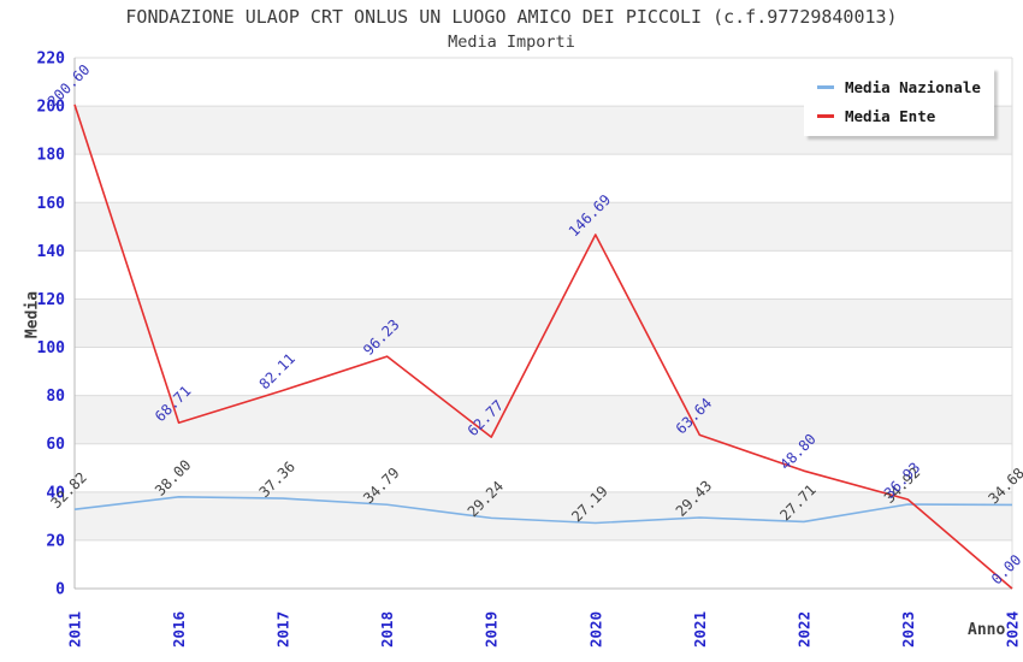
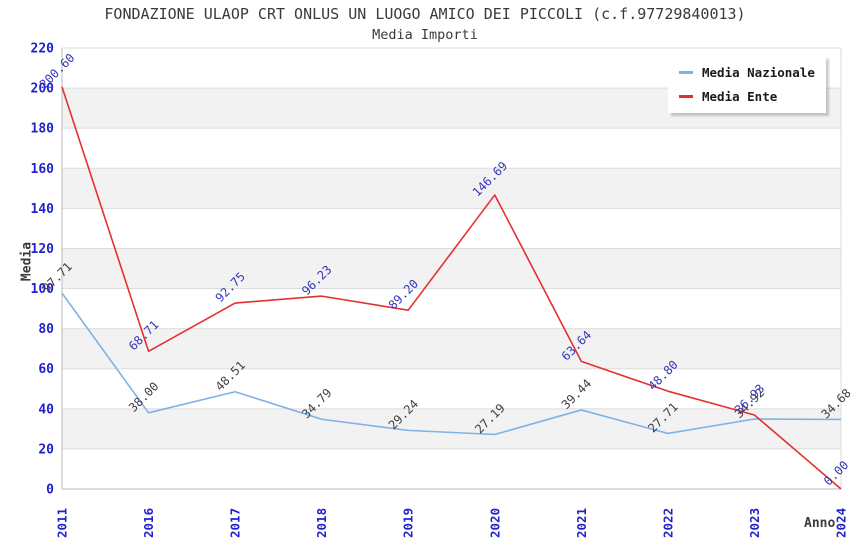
Media Nazionale/2011: 32.82 -> 97.71
Media Nazionale/2017: 37.36 -> 48.51
Media Ente/2017: 82.11 -> 92.75
Media Ente/2019: 62.77 -> 89.20
Media Nazionale/2021: 29.43 -> 39.44
